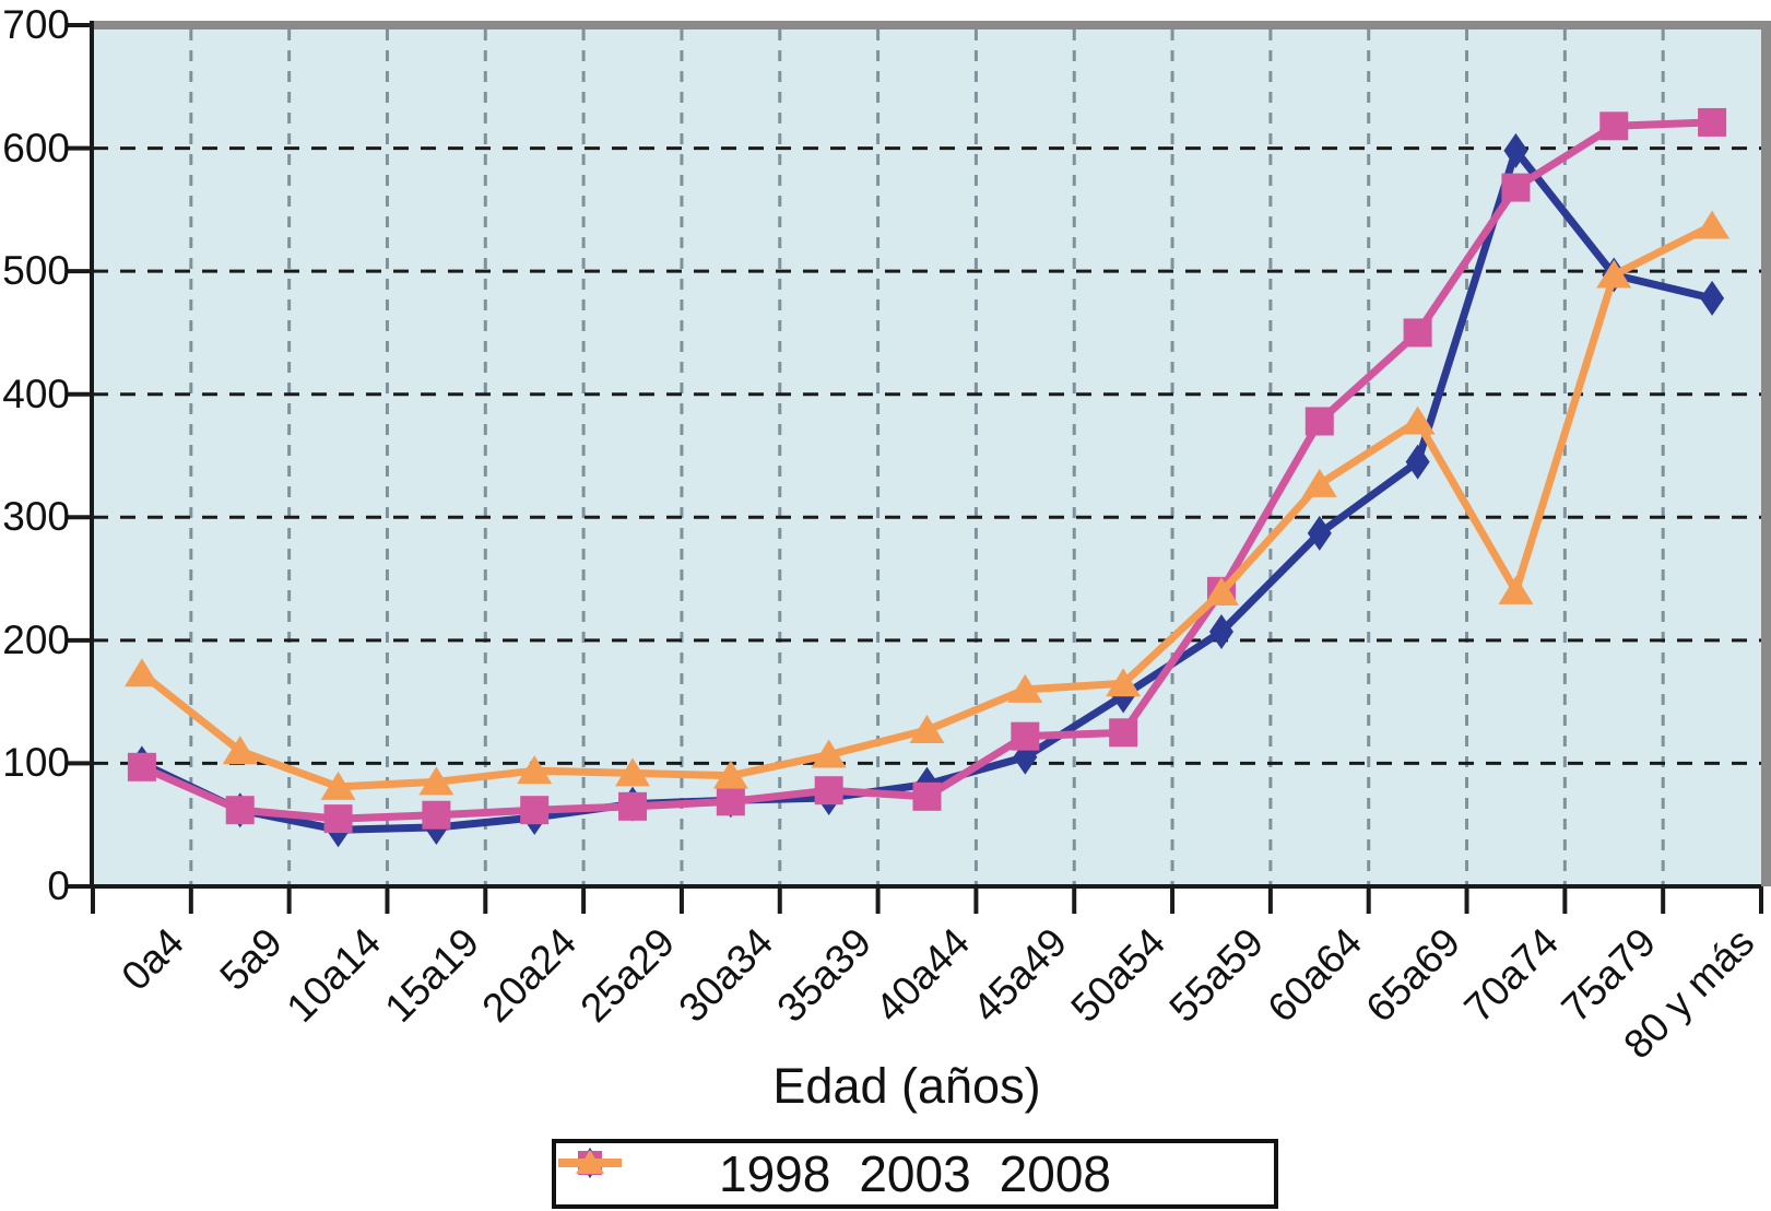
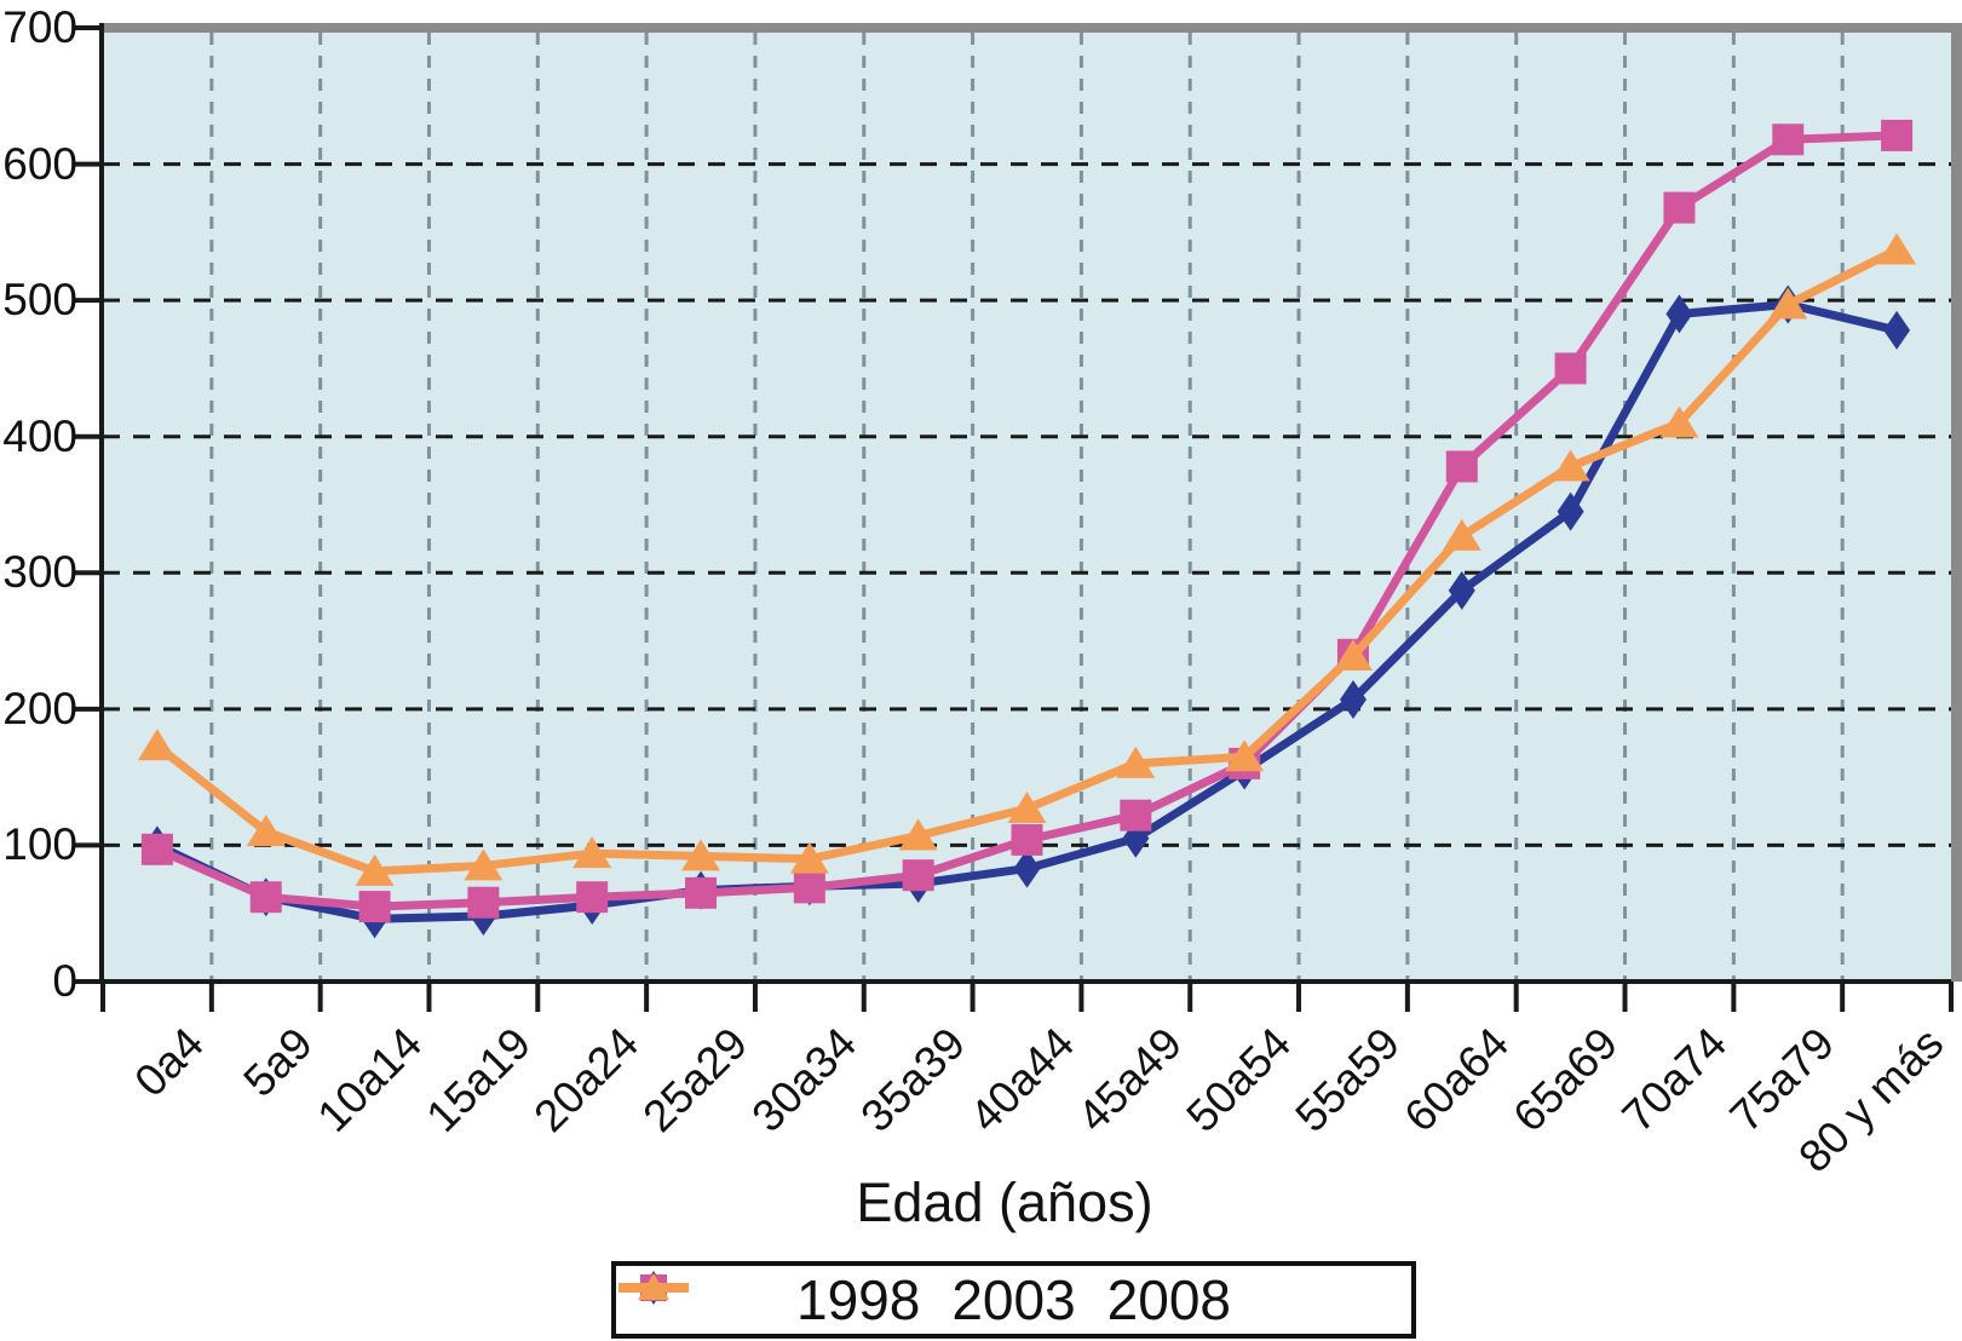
2003/40a44: 73 -> 104
2003/50a54: 125 -> 160
1998/70a74: 598 -> 490
2008/70a74: 240 -> 410
